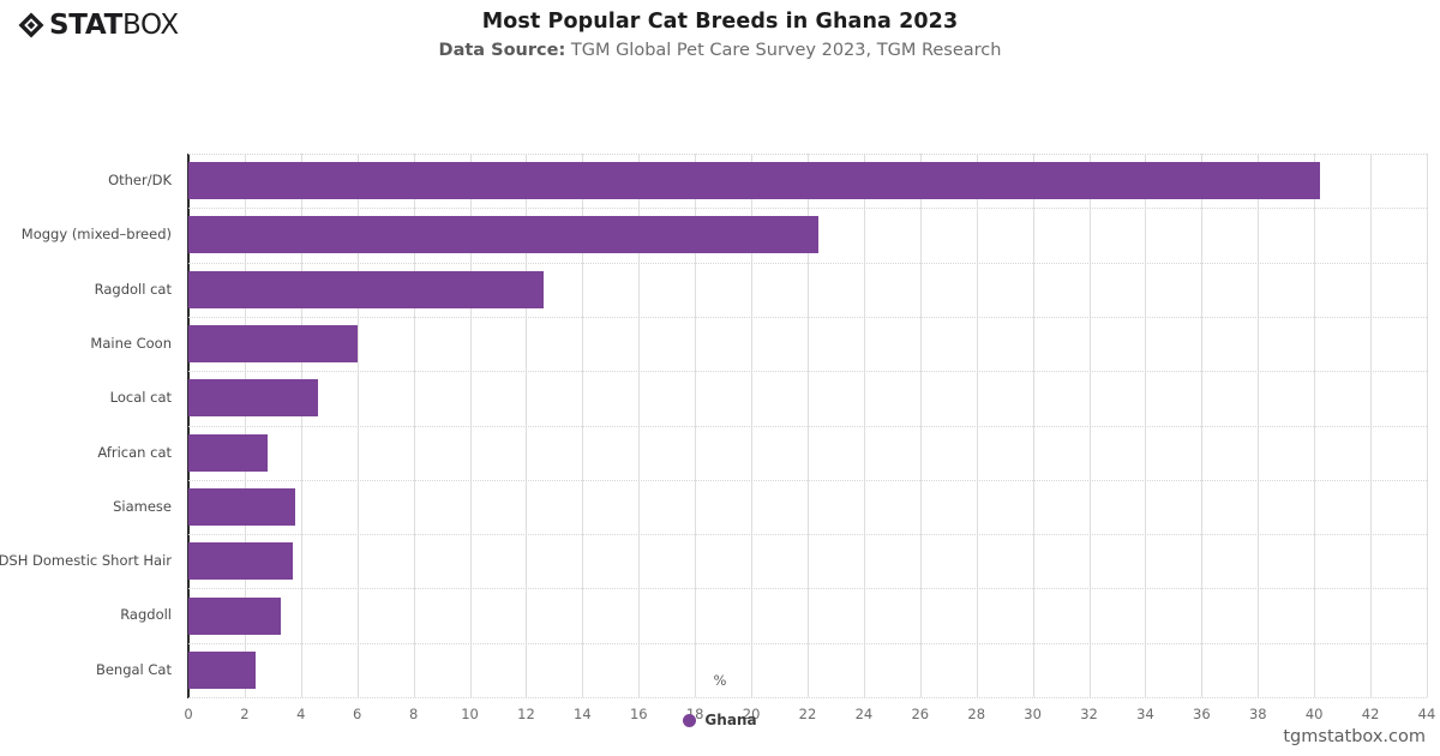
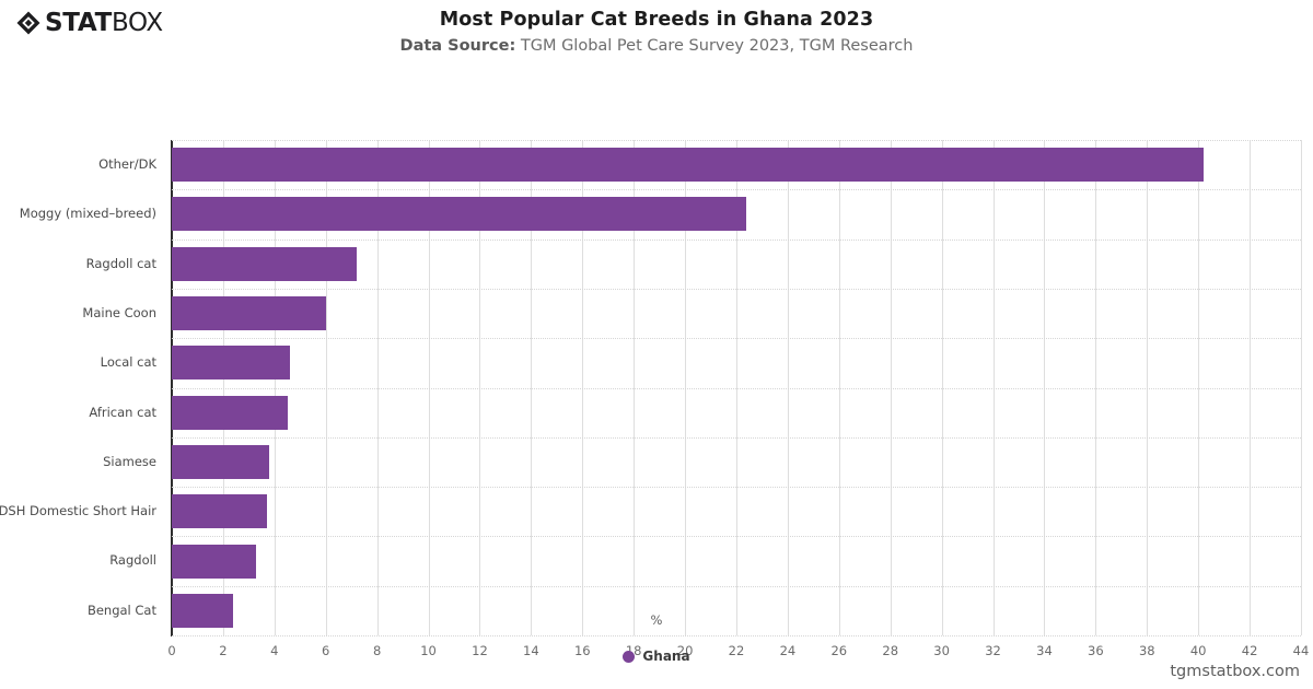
Ragdoll cat: 12.6 -> 7.2
African cat: 2.8 -> 4.5
